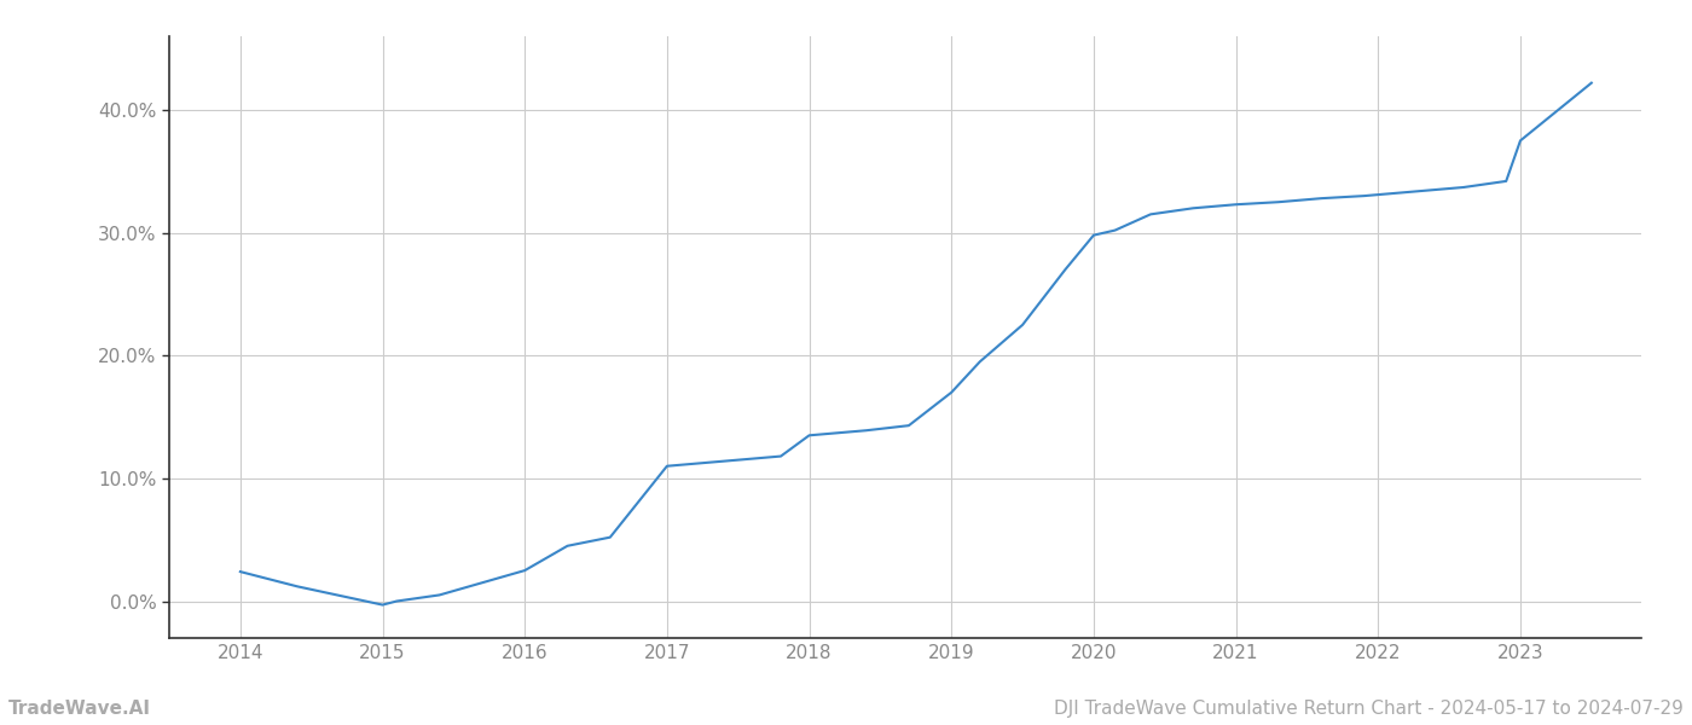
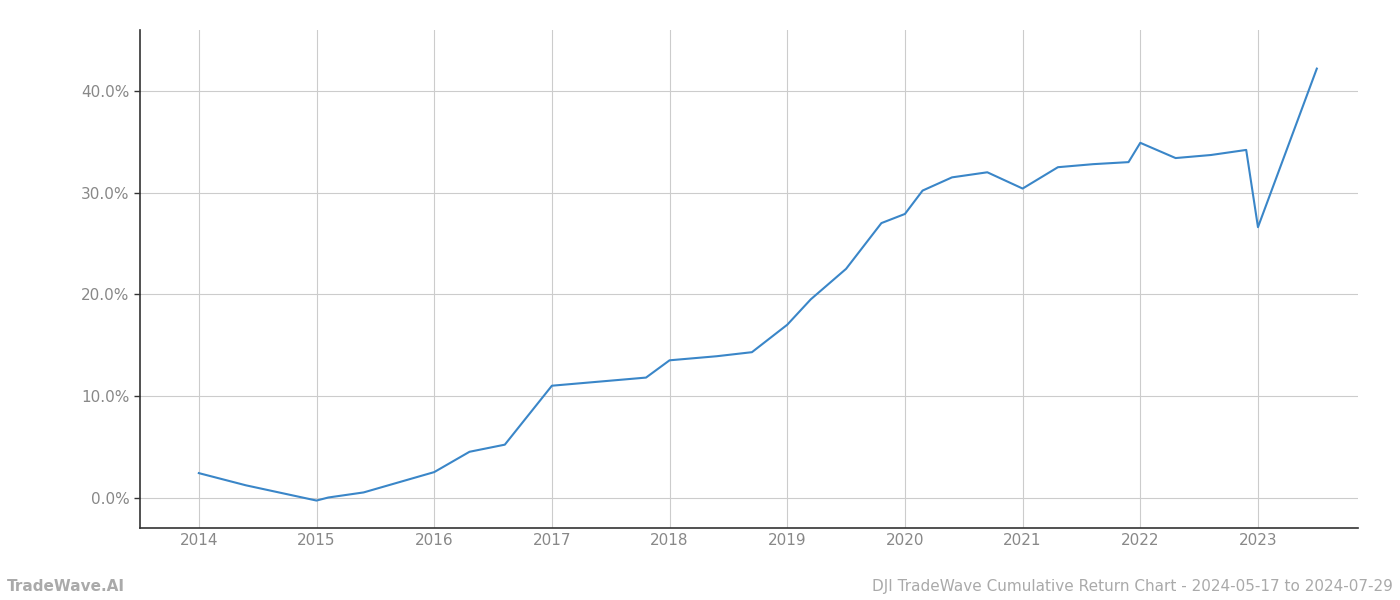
2020: 29.8% -> 27.9%
2021: 32.3% -> 30.4%
2022: 33.1% -> 34.9%
2023: 37.5% -> 26.6%
